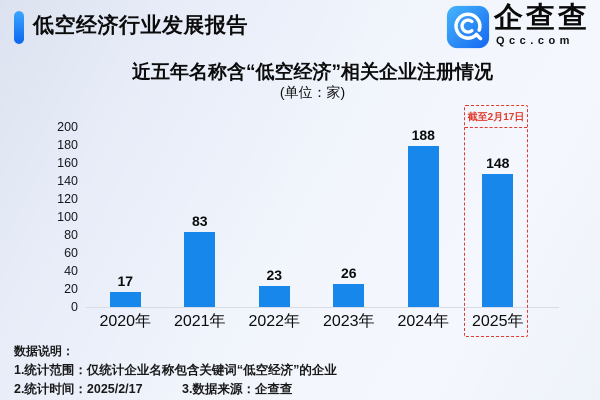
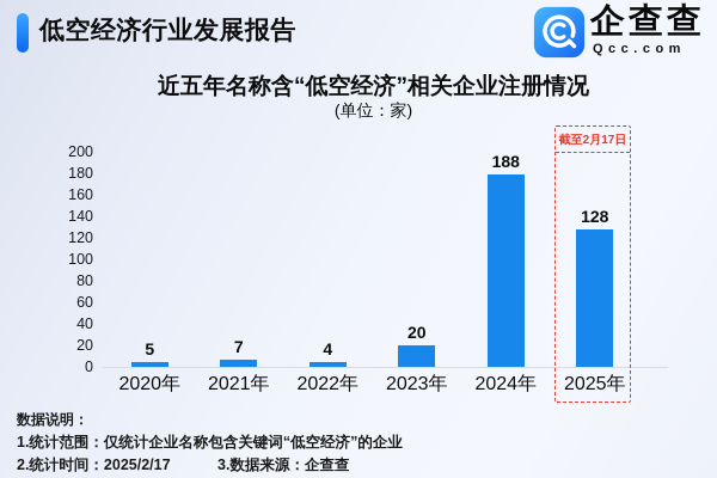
2020年: 17 -> 5
2021年: 83 -> 7
2022年: 23 -> 4
2023年: 26 -> 20
2025年: 148 -> 128
